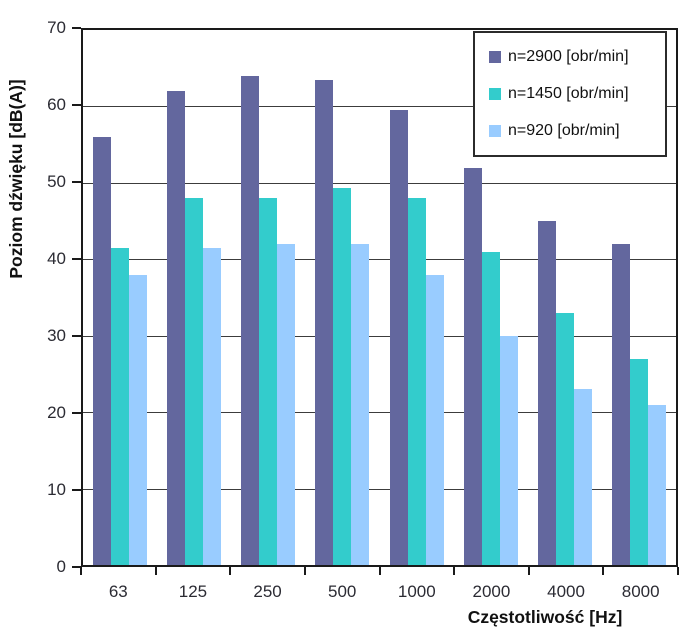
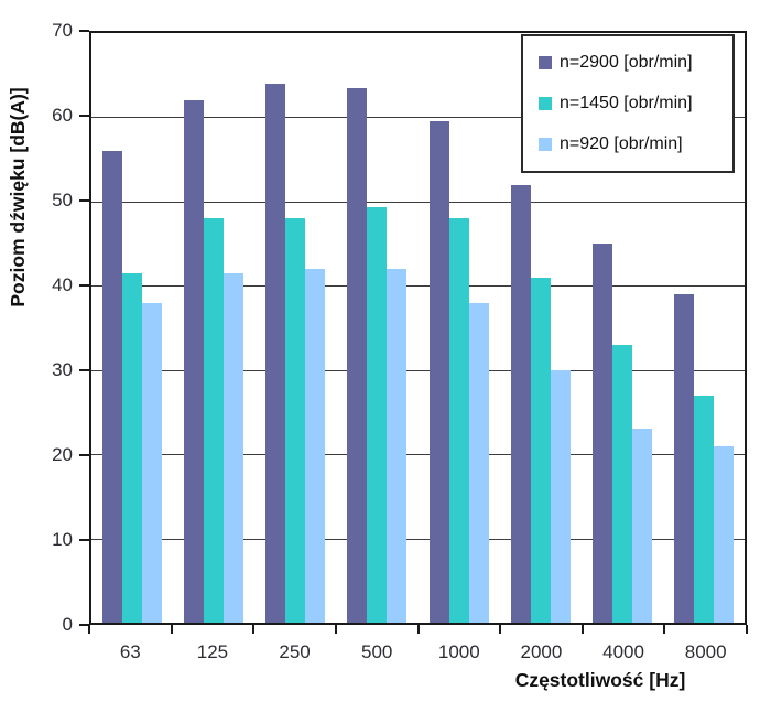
n=2900 [obr/min]/8000: 42 -> 39
